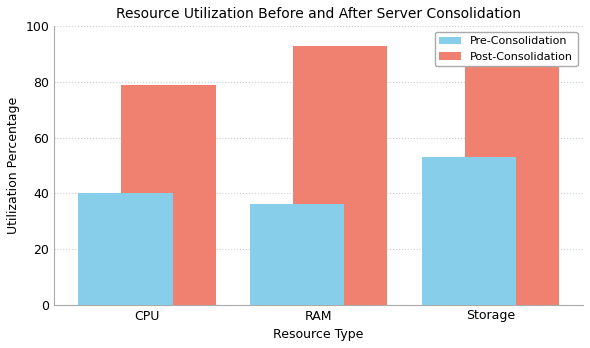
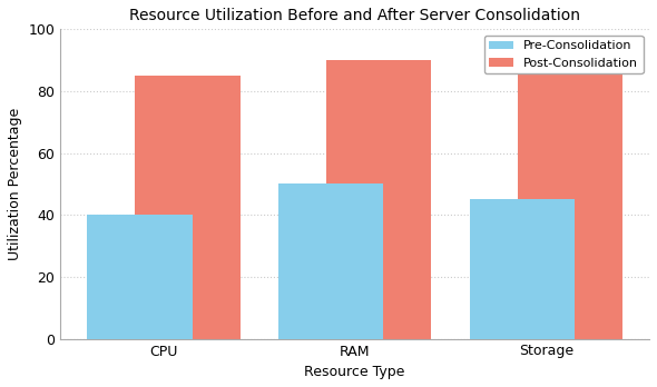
Post-Consolidation/CPU: 79 -> 85
Pre-Consolidation/RAM: 36 -> 50
Post-Consolidation/RAM: 93 -> 90
Pre-Consolidation/Storage: 53 -> 45
